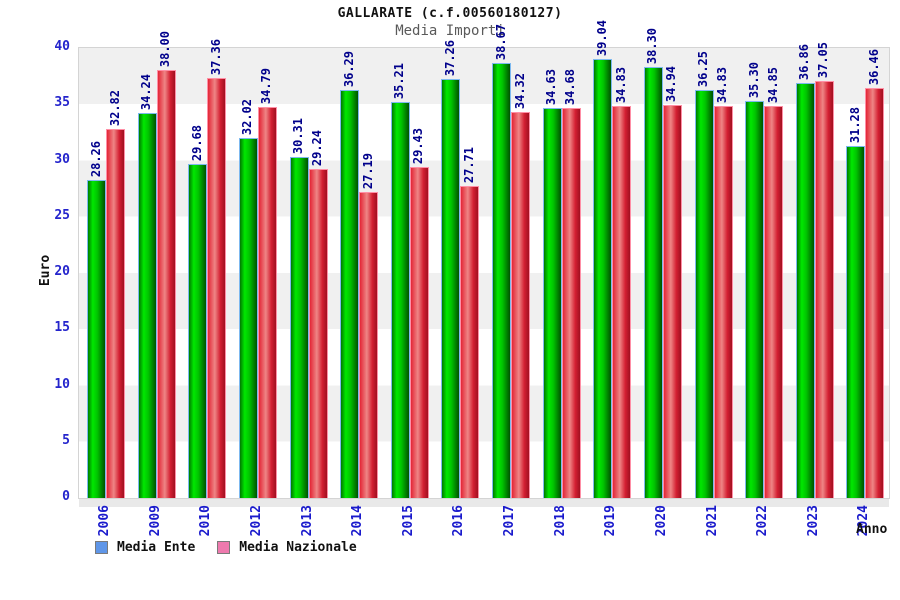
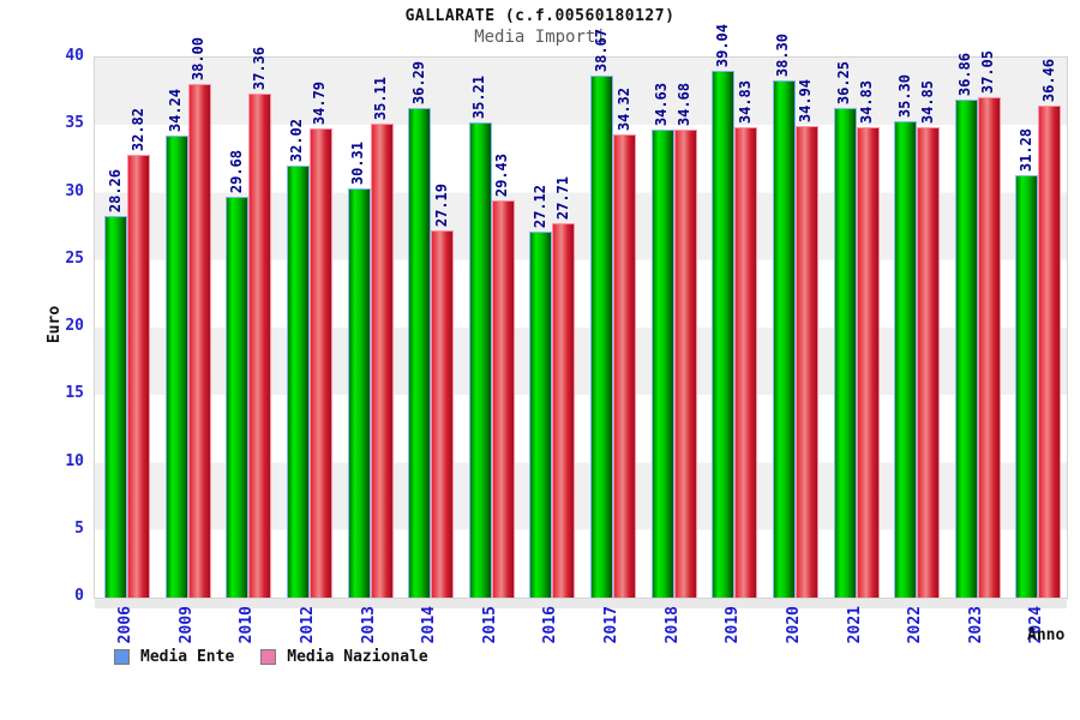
Media Nazionale/2013: 29.24 -> 35.11
Media Ente/2016: 37.26 -> 27.12
